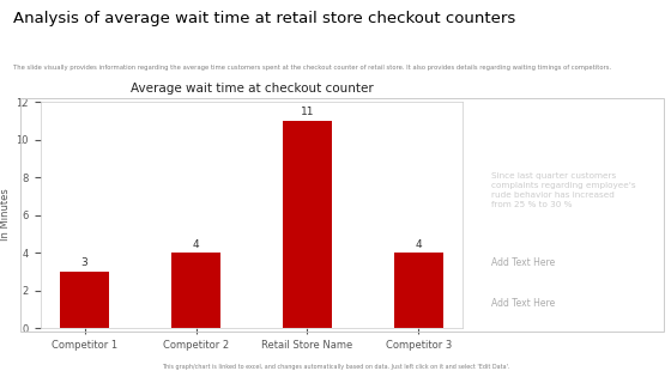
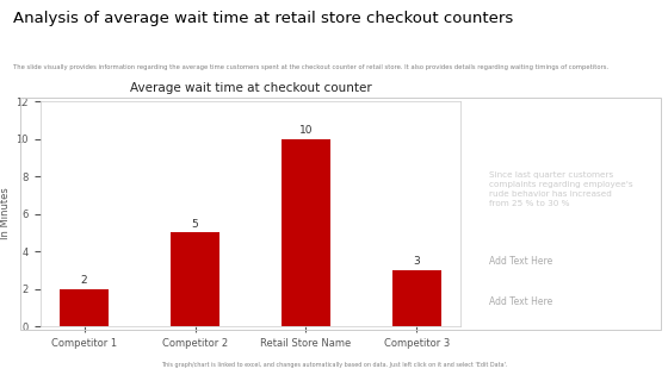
Competitor 1: 3 -> 2
Competitor 2: 4 -> 5
Retail Store Name: 11 -> 10
Competitor 3: 4 -> 3
